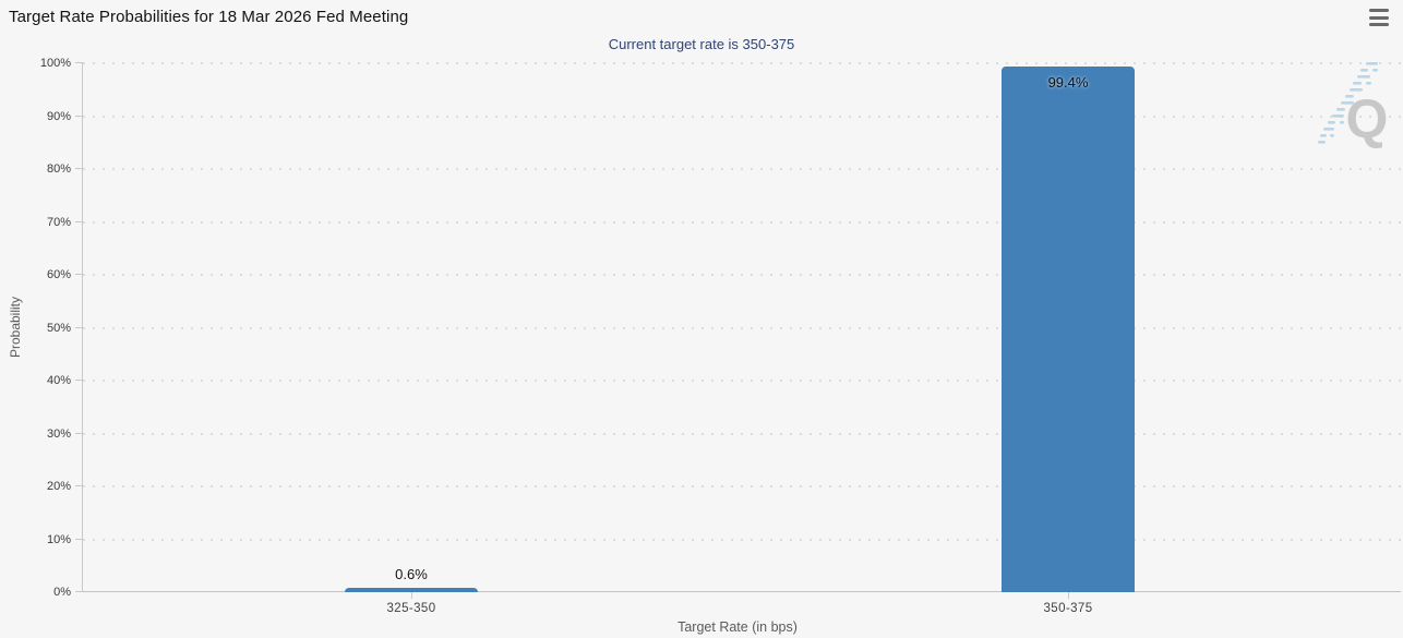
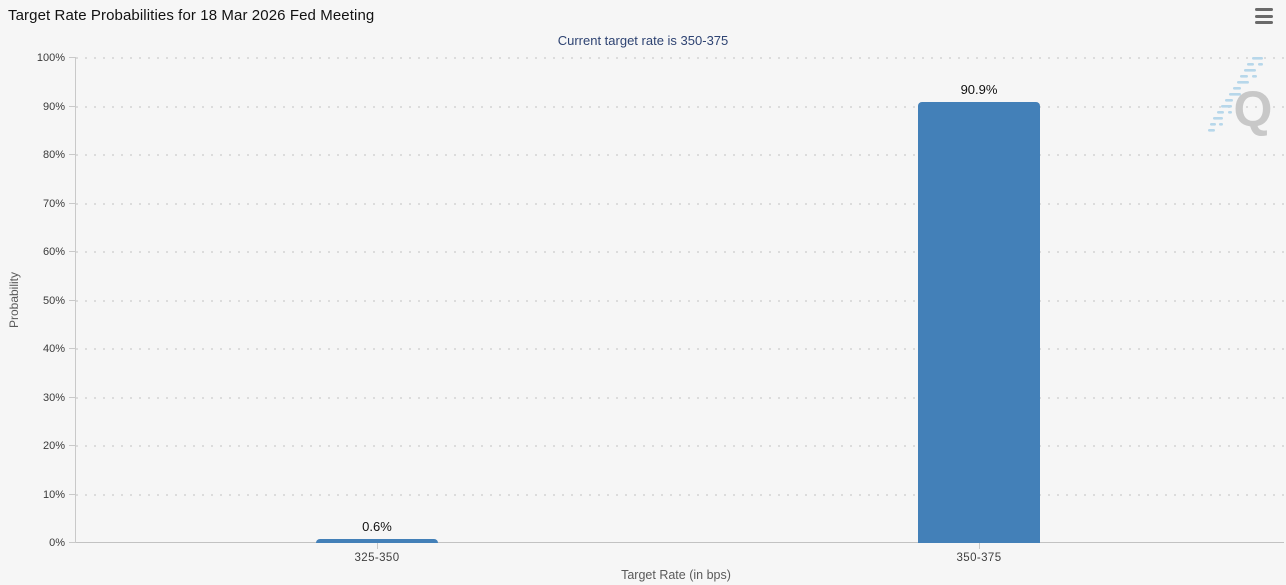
350-375: 99.4% -> 90.9%
